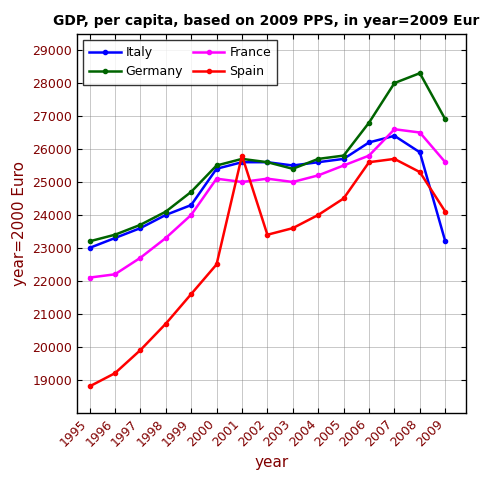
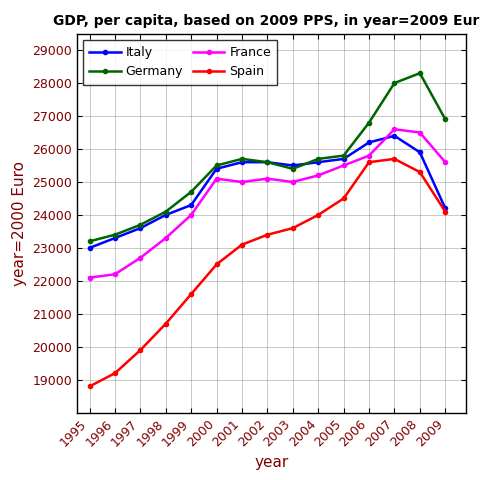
Spain/2001: 25800 -> 23100
Italy/2009: 23200 -> 24200
